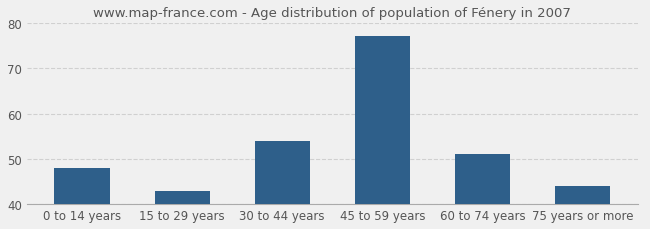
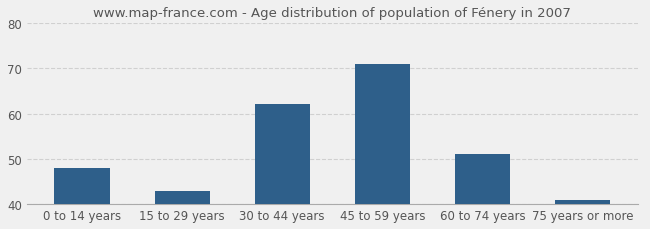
30 to 44 years: 54 -> 62
45 to 59 years: 77 -> 71
75 years or more: 44 -> 41
